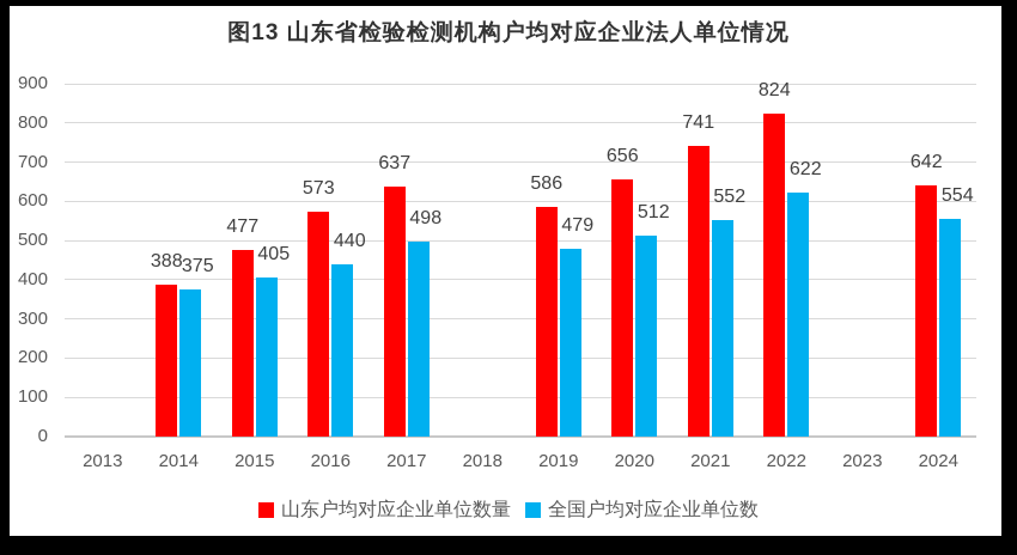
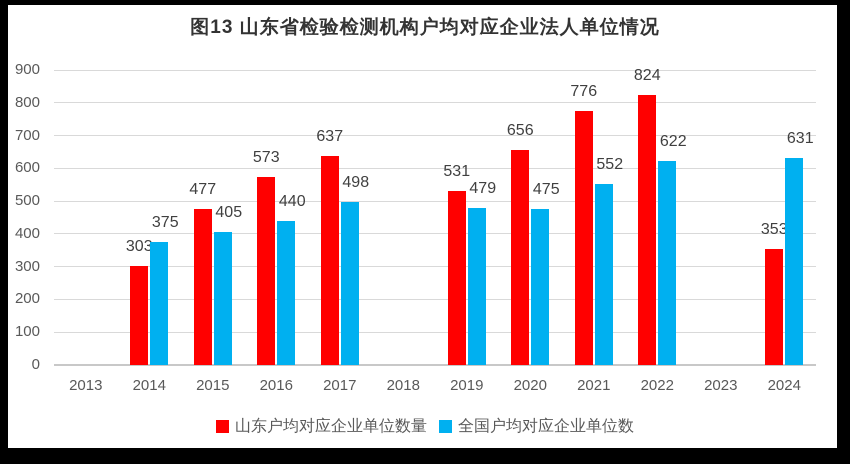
山东户均对应企业单位数量/2014: 388 -> 303
山东户均对应企业单位数量/2019: 586 -> 531
全国户均对应企业单位数/2020: 512 -> 475
山东户均对应企业单位数量/2021: 741 -> 776
山东户均对应企业单位数量/2024: 642 -> 353
全国户均对应企业单位数/2024: 554 -> 631
